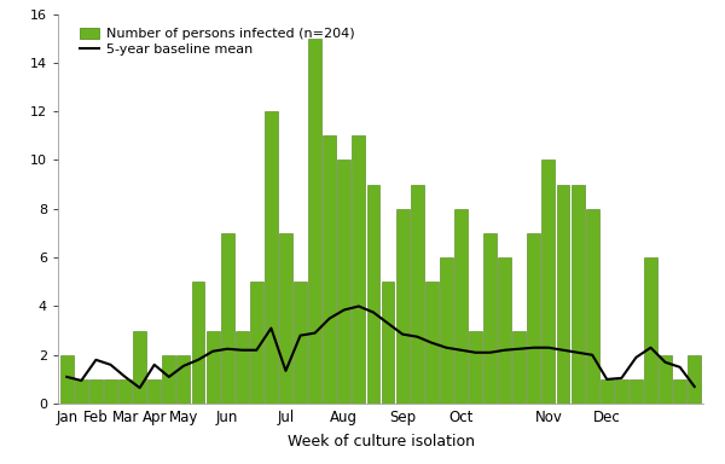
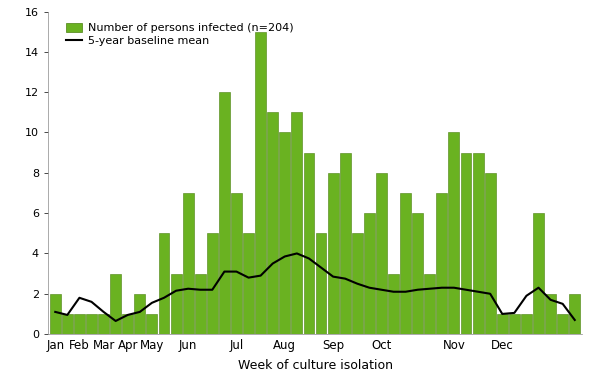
5-year baseline mean/Apr: 1.60 -> 0.95
Number of persons infected (n=204)/May: 2 -> 1
5-year baseline mean/Jul: 1.35 -> 3.10
